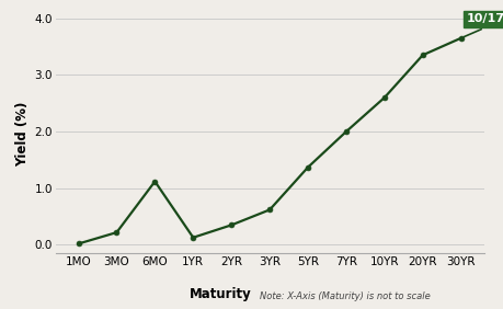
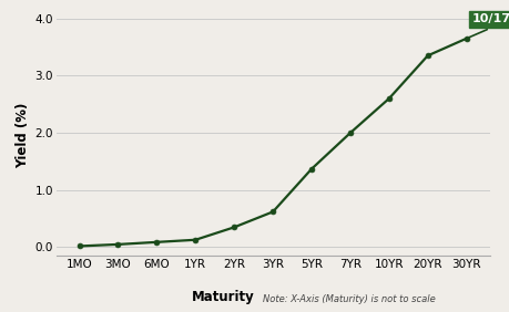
3MO: 0.22 -> 0.05
6MO: 1.12 -> 0.09
